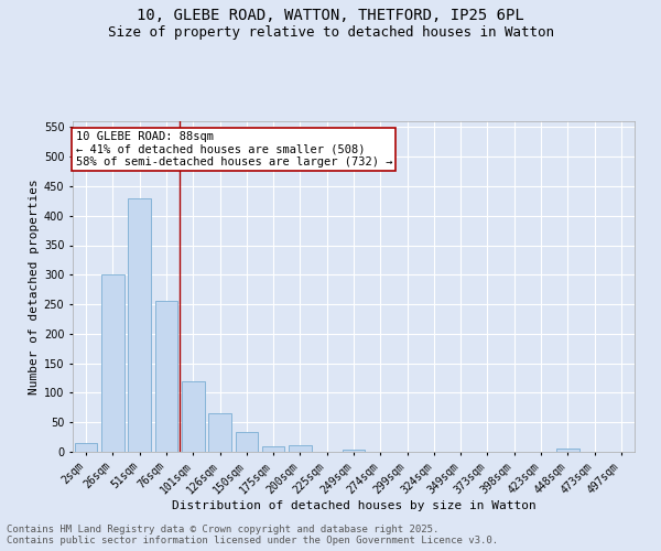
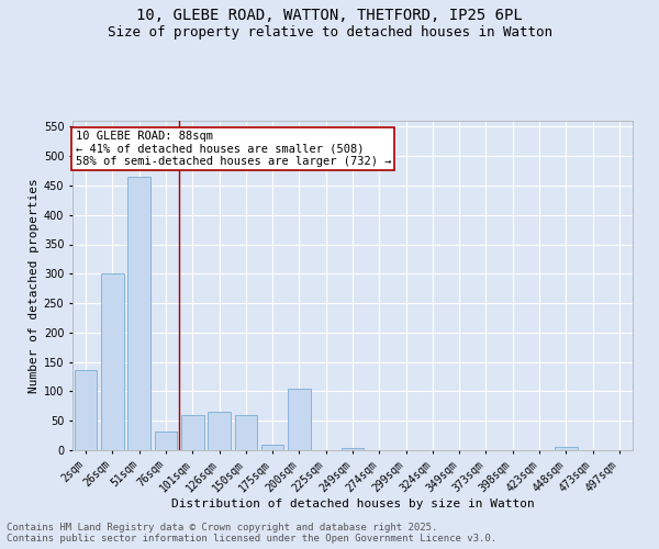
2sqm: 15 -> 136
51sqm: 430 -> 464
76sqm: 255 -> 32
101sqm: 120 -> 60
150sqm: 33 -> 60
200sqm: 12 -> 104
